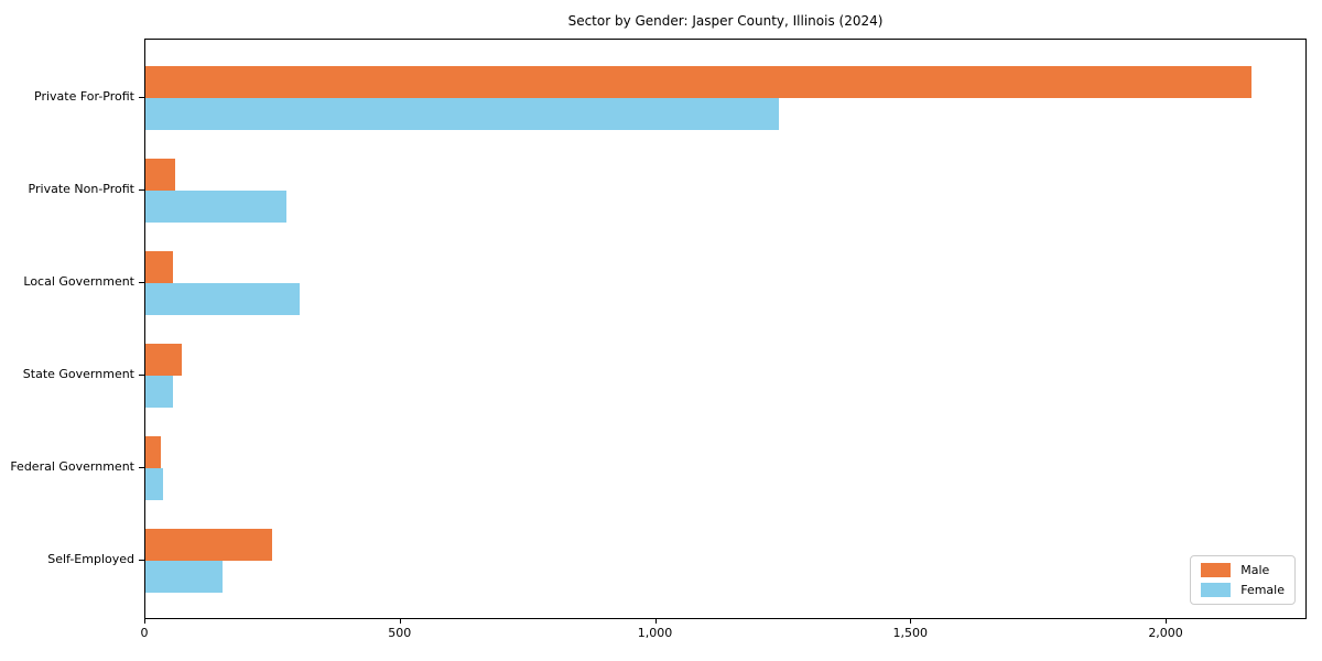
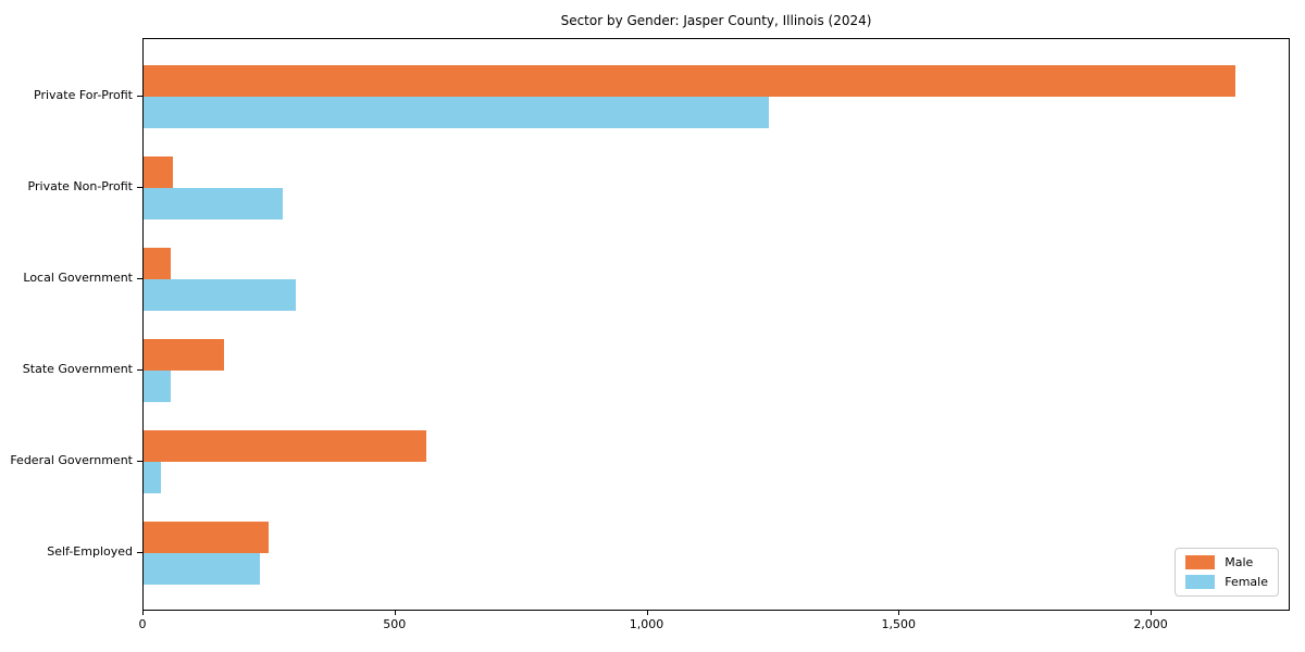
Male/State Government: 70 -> 160
Male/Federal Government: 30 -> 560
Female/Self-Employed: 150 -> 230
